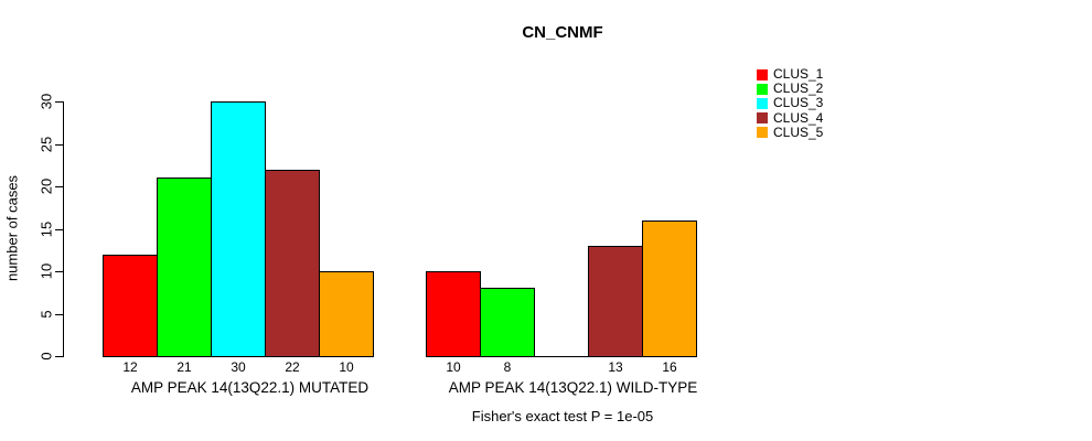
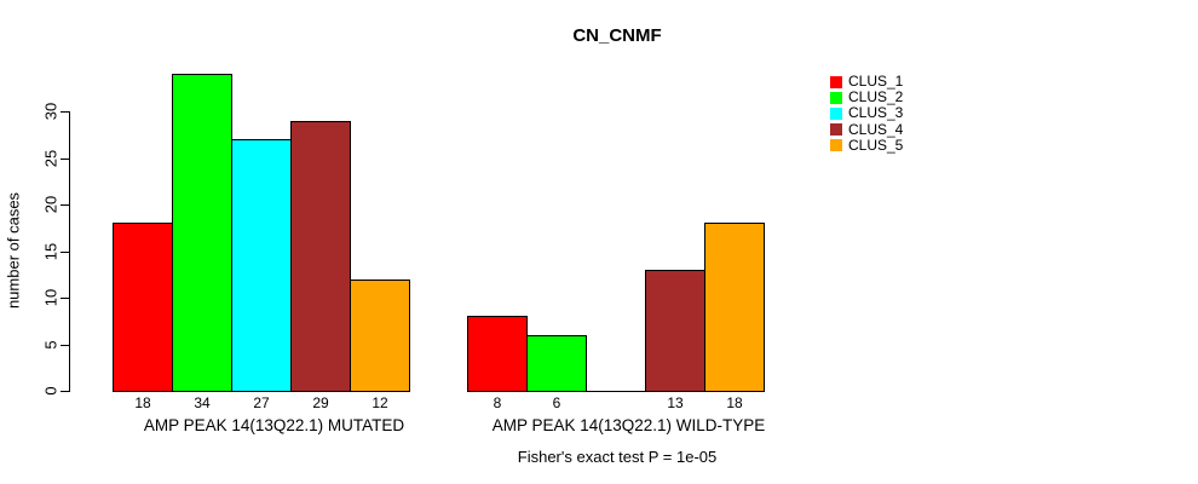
CLUS_1/AMP PEAK 14(13Q22.1) MUTATED: 12 -> 18
CLUS_2/AMP PEAK 14(13Q22.1) MUTATED: 21 -> 34
CLUS_3/AMP PEAK 14(13Q22.1) MUTATED: 30 -> 27
CLUS_4/AMP PEAK 14(13Q22.1) MUTATED: 22 -> 29
CLUS_5/AMP PEAK 14(13Q22.1) MUTATED: 10 -> 12
CLUS_1/AMP PEAK 14(13Q22.1) WILD-TYPE: 10 -> 8
CLUS_2/AMP PEAK 14(13Q22.1) WILD-TYPE: 8 -> 6
CLUS_5/AMP PEAK 14(13Q22.1) WILD-TYPE: 16 -> 18
